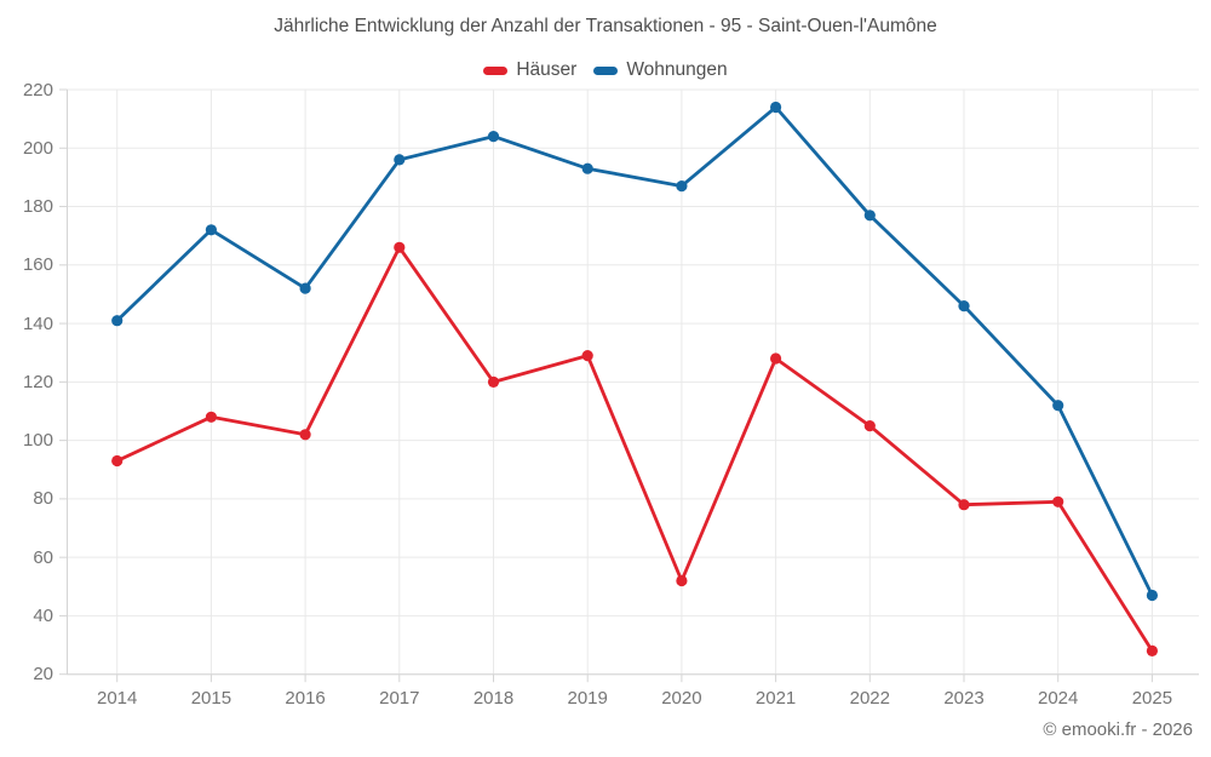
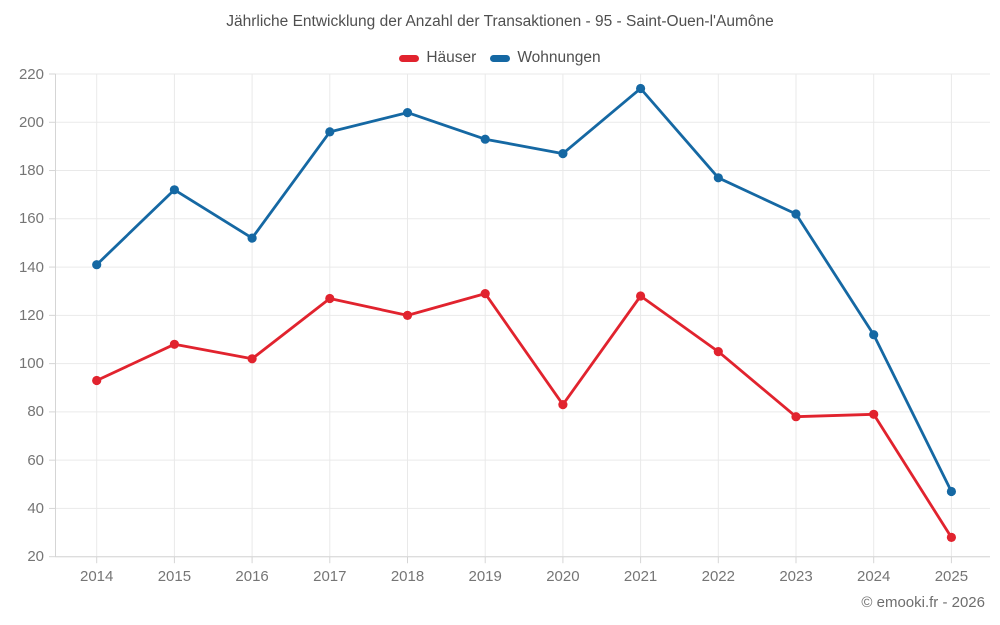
Häuser/2017: 166 -> 127
Häuser/2020: 52 -> 83
Wohnungen/2023: 146 -> 162
